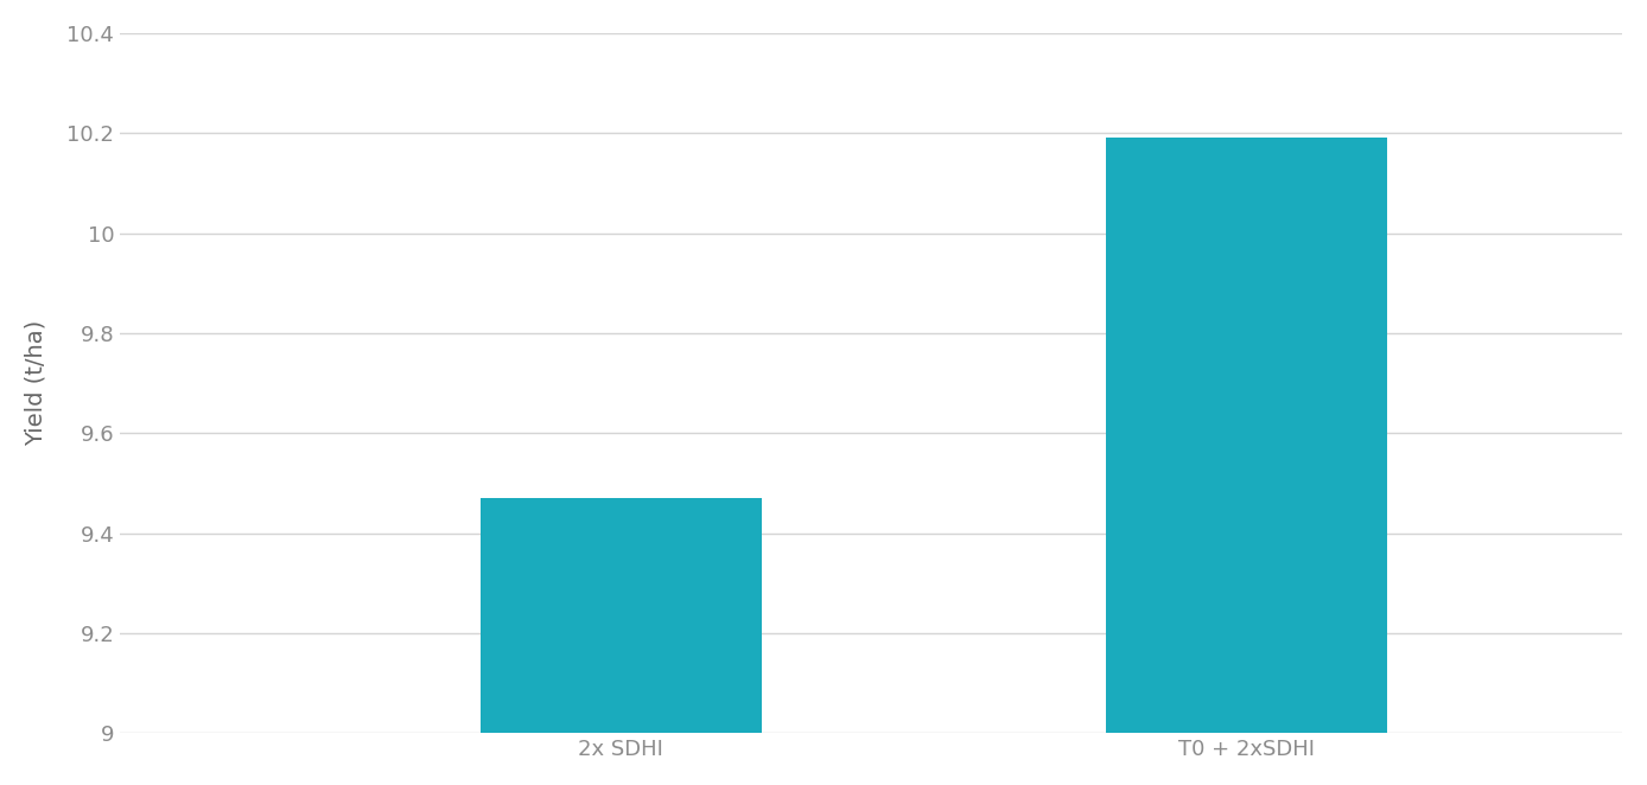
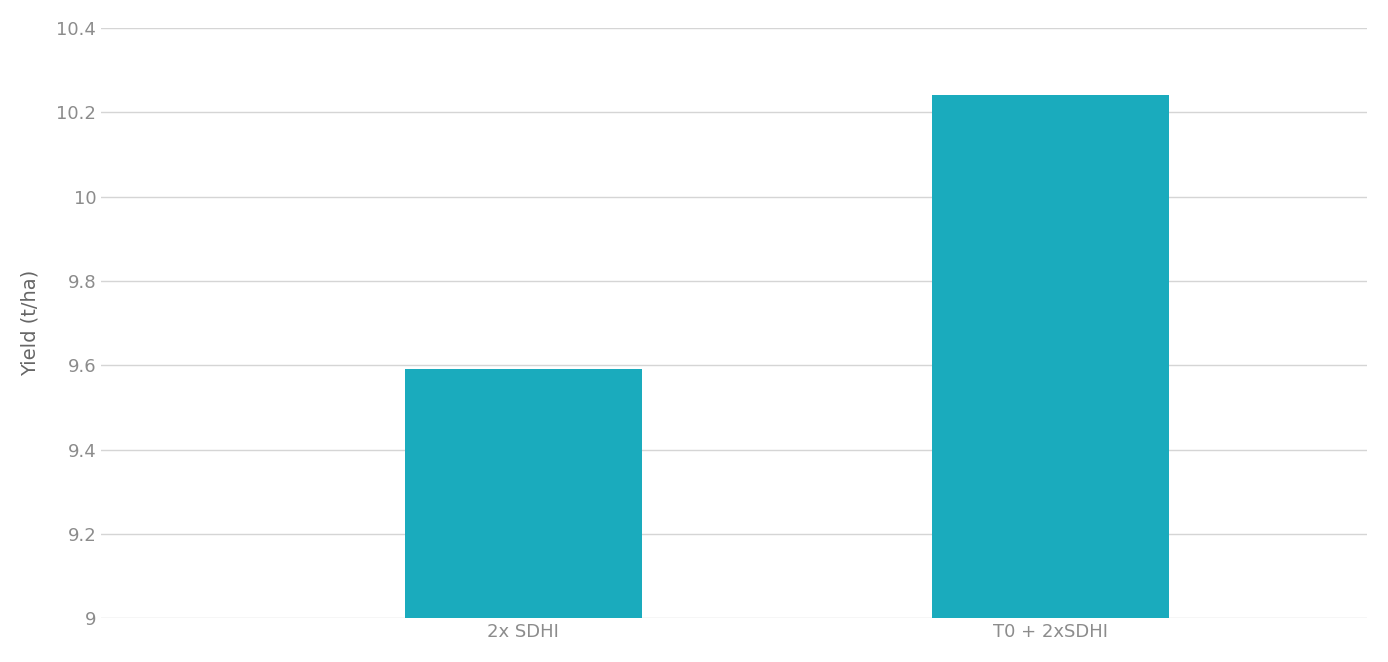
2x SDHI: 9.47 -> 9.59
T0 + 2xSDHI: 10.19 -> 10.24
